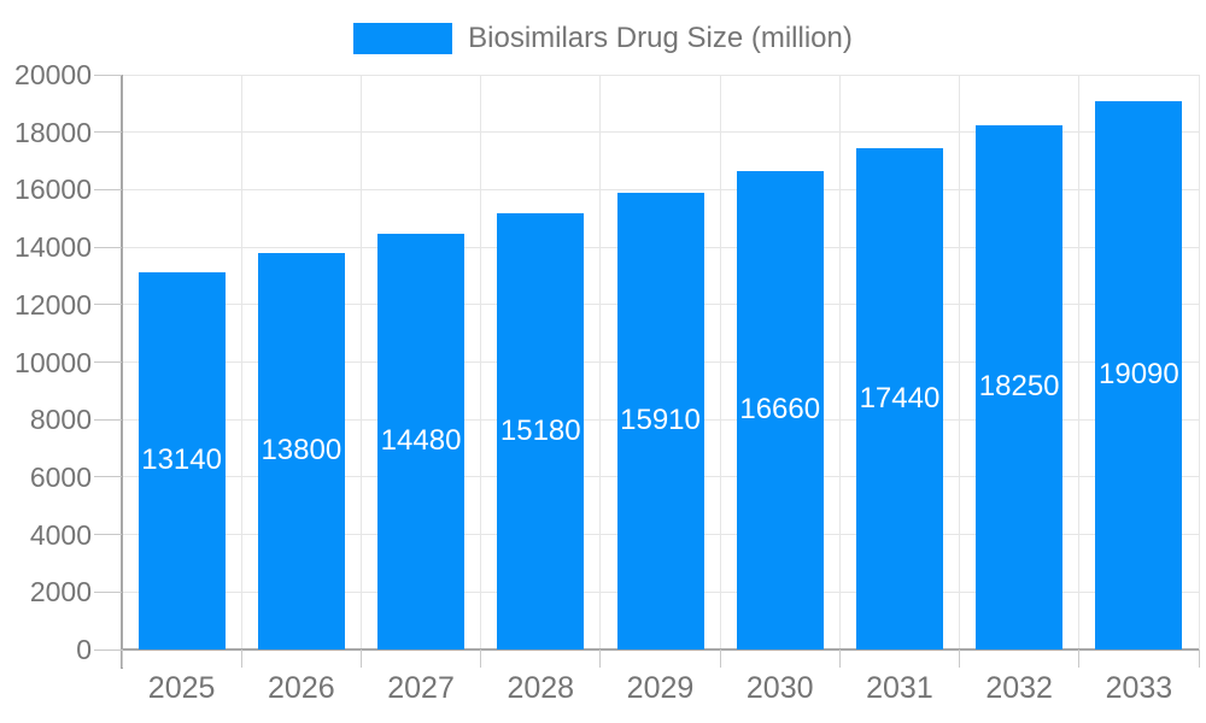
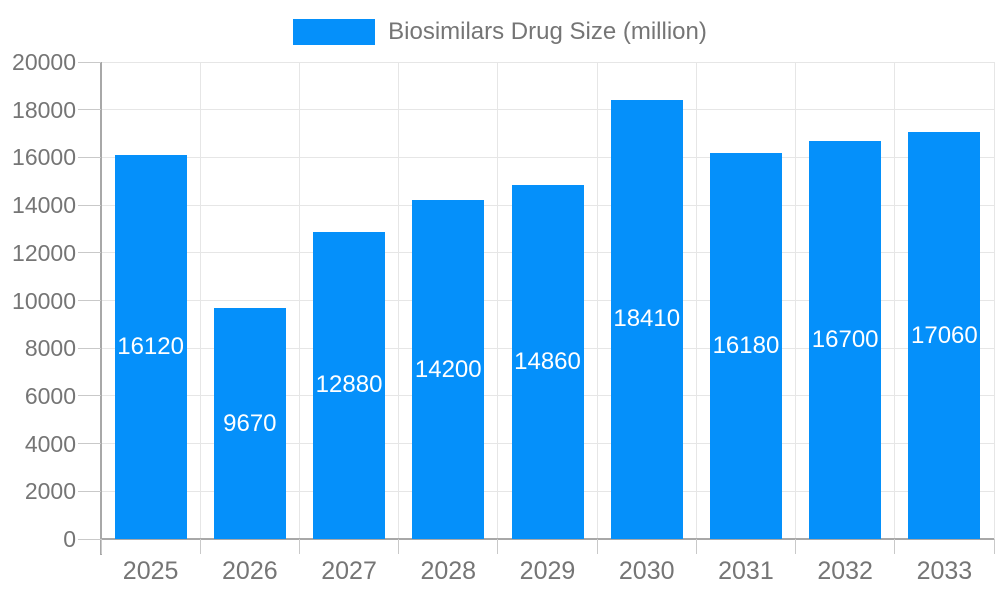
2025: 13140 -> 16120
2026: 13800 -> 9670
2027: 14480 -> 12880
2028: 15180 -> 14200
2029: 15910 -> 14860
2030: 16660 -> 18410
2031: 17440 -> 16180
2032: 18250 -> 16700
2033: 19090 -> 17060
